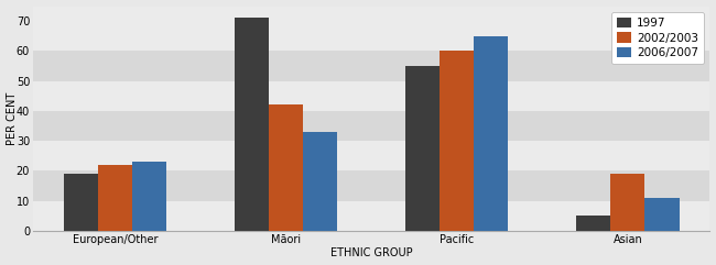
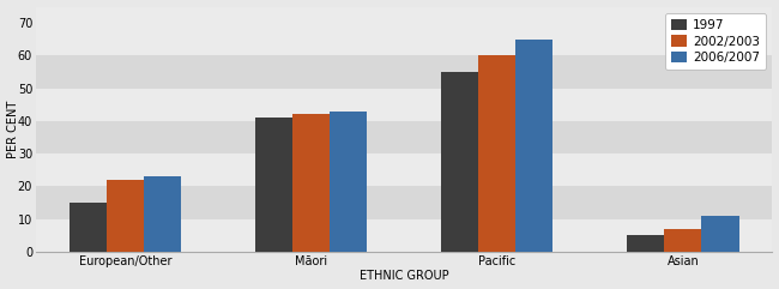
1997/European/Other: 19 -> 15
1997/Māori: 71 -> 41
2006/2007/Māori: 33 -> 43
2002/2003/Asian: 19 -> 7
